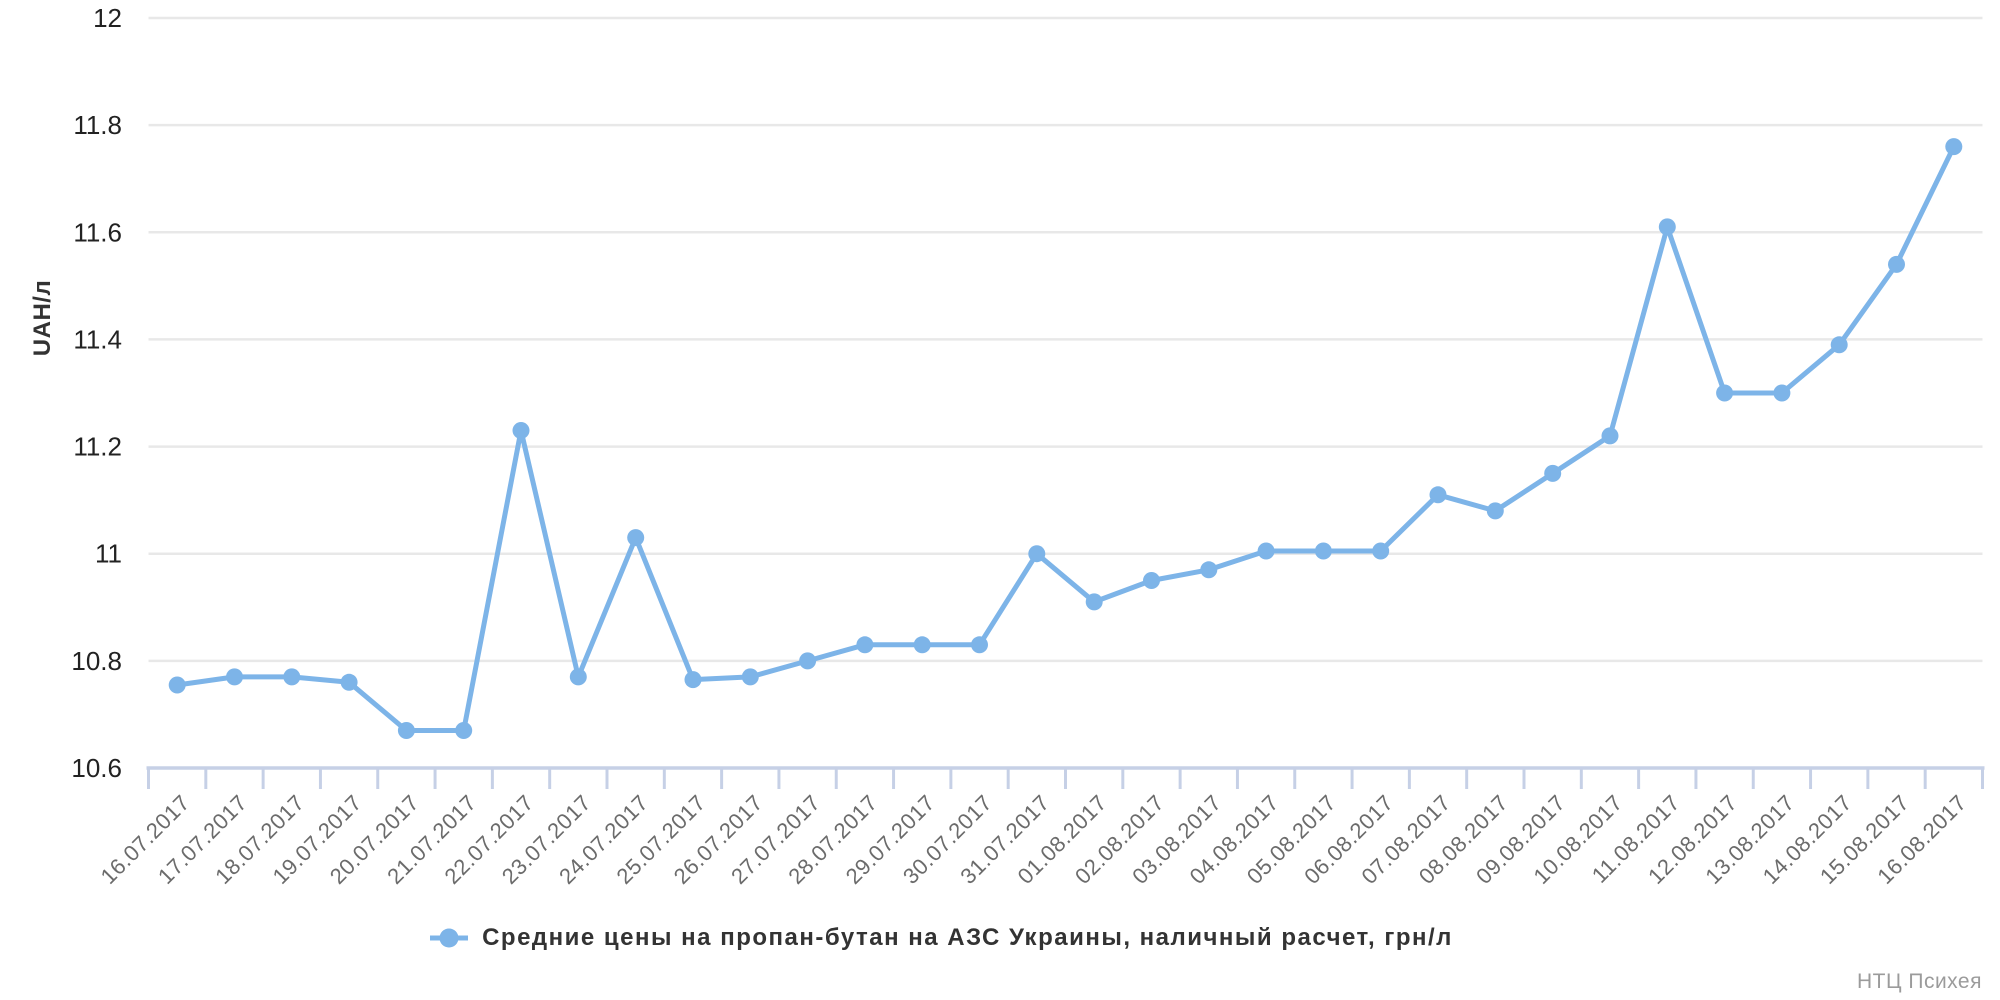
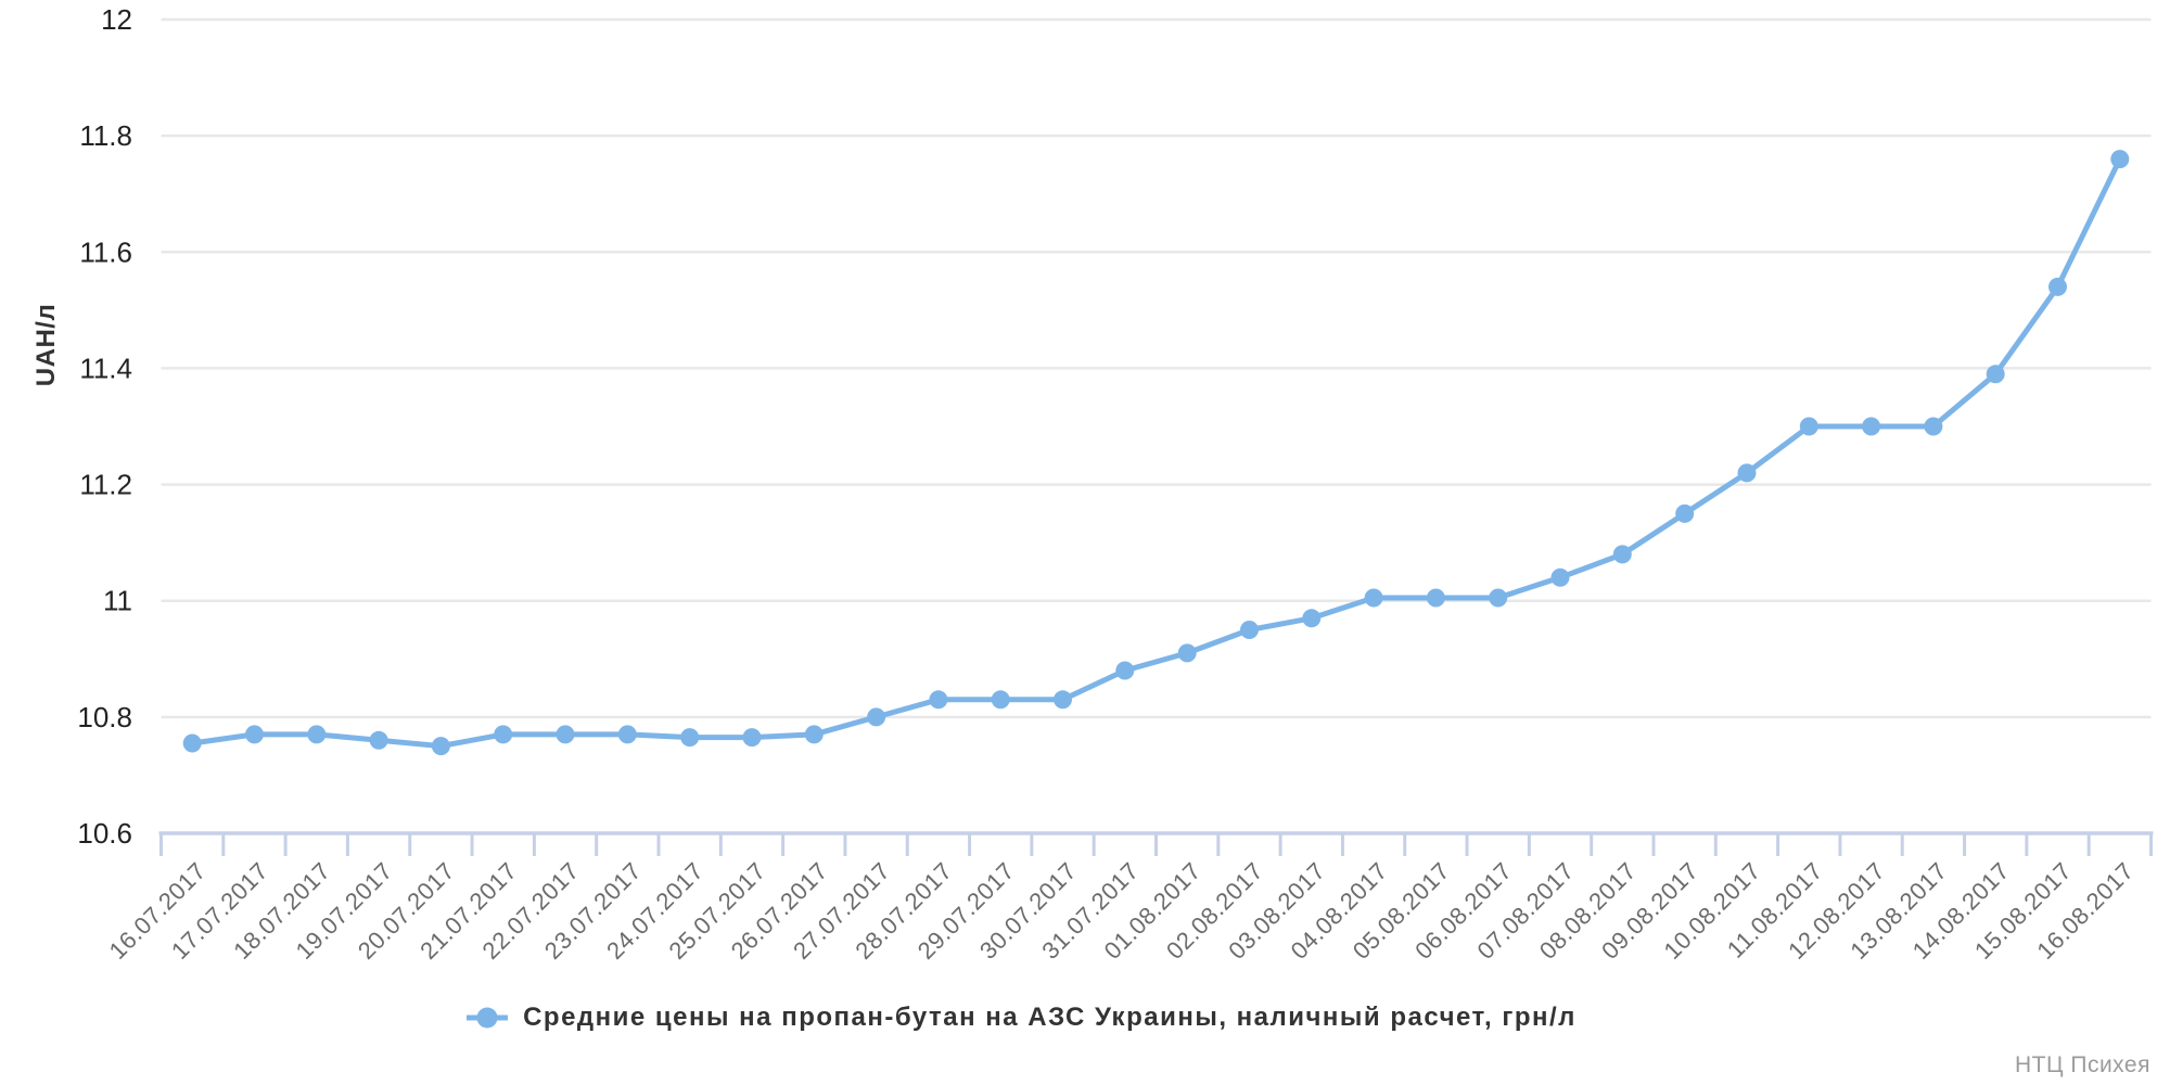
20.07.2017: 10.67 -> 10.75
21.07.2017: 10.67 -> 10.77
22.07.2017: 11.23 -> 10.77
24.07.2017: 11.03 -> 10.77
31.07.2017: 11.00 -> 10.88
07.08.2017: 11.11 -> 11.04
11.08.2017: 11.61 -> 11.30
